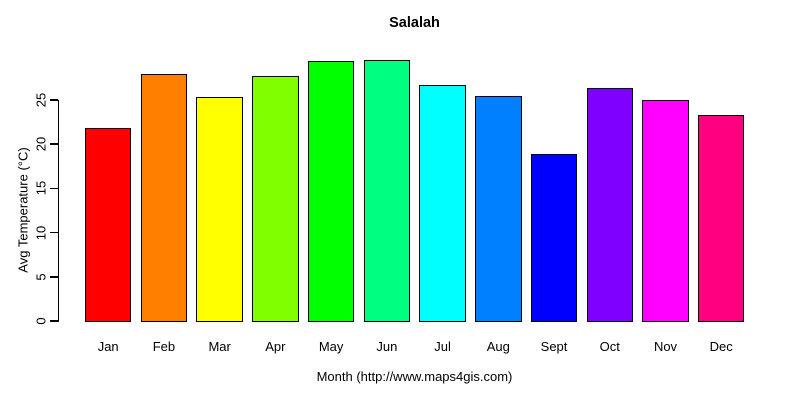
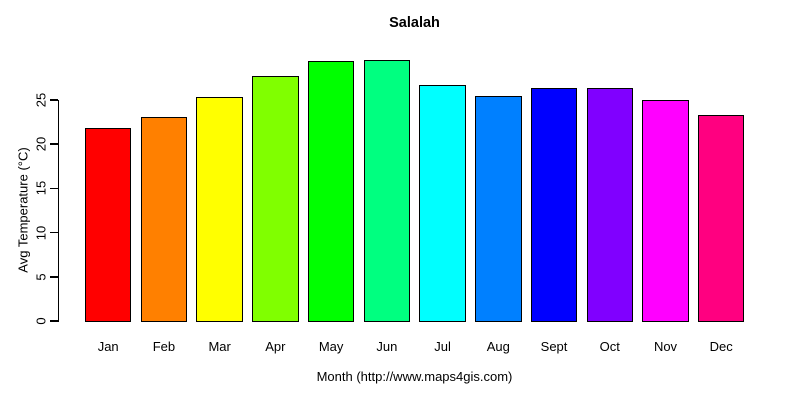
Feb: 28 -> 23
Sept: 19 -> 26
